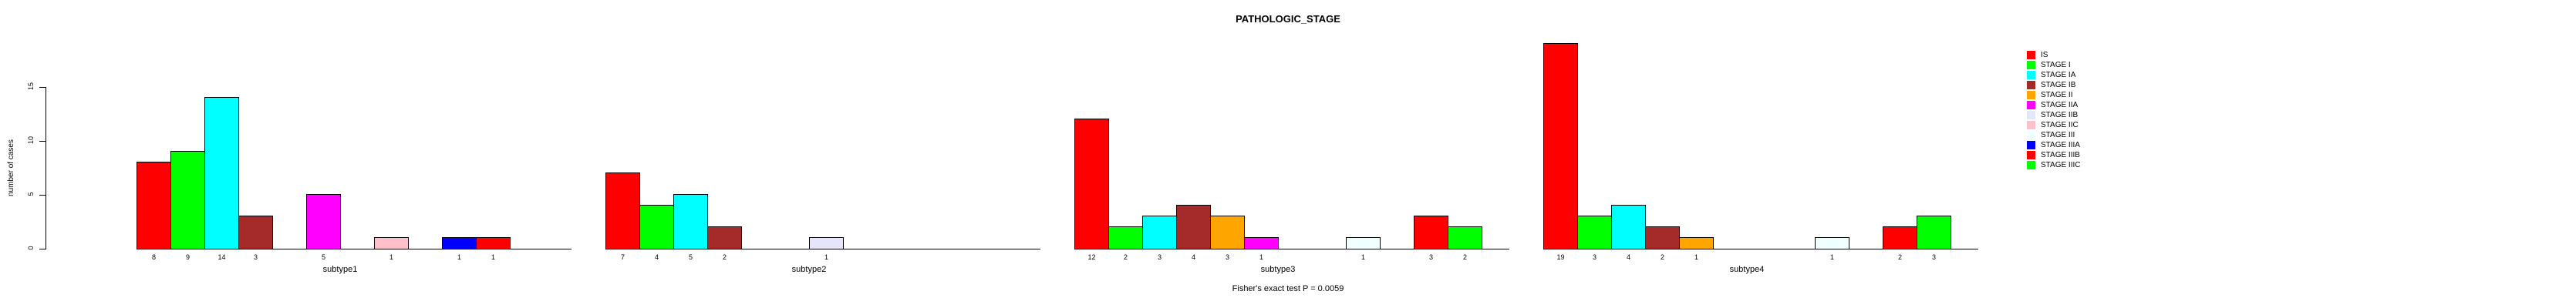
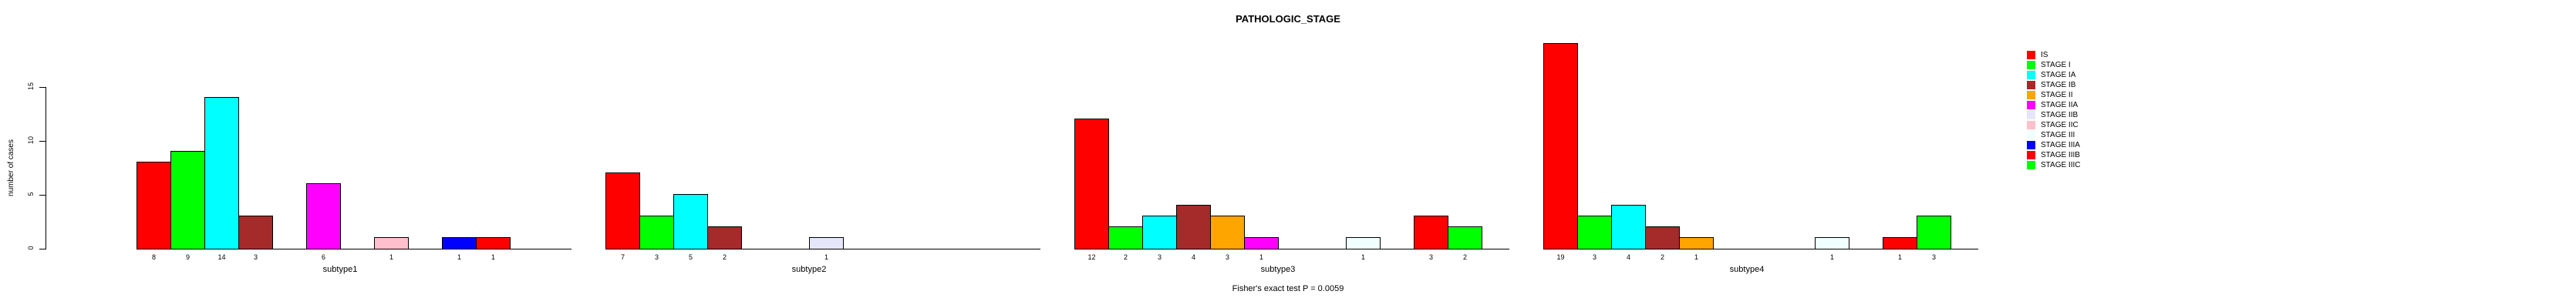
STAGE IIA/subtype1: 5 -> 6
STAGE I/subtype2: 4 -> 3
STAGE IIIB/subtype4: 2 -> 1
